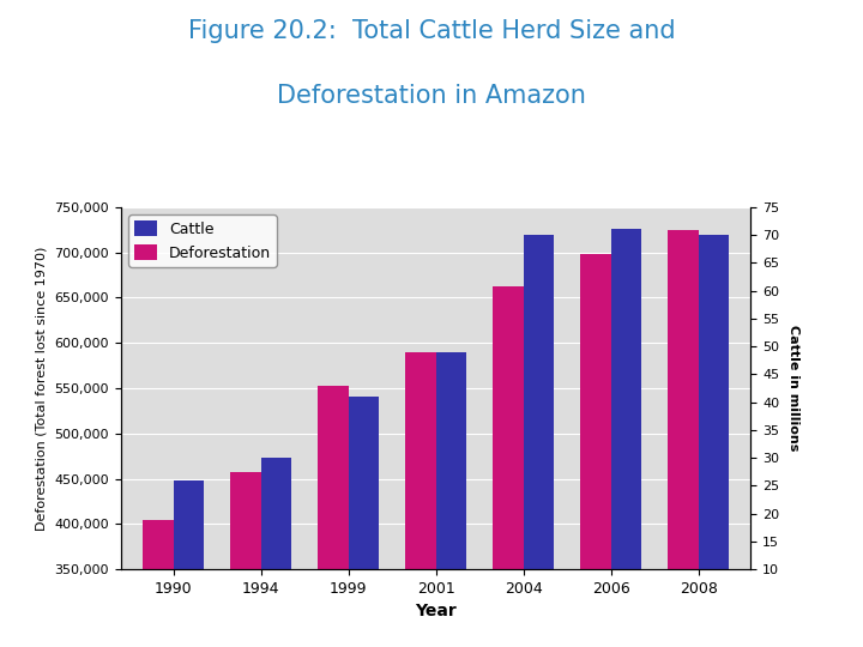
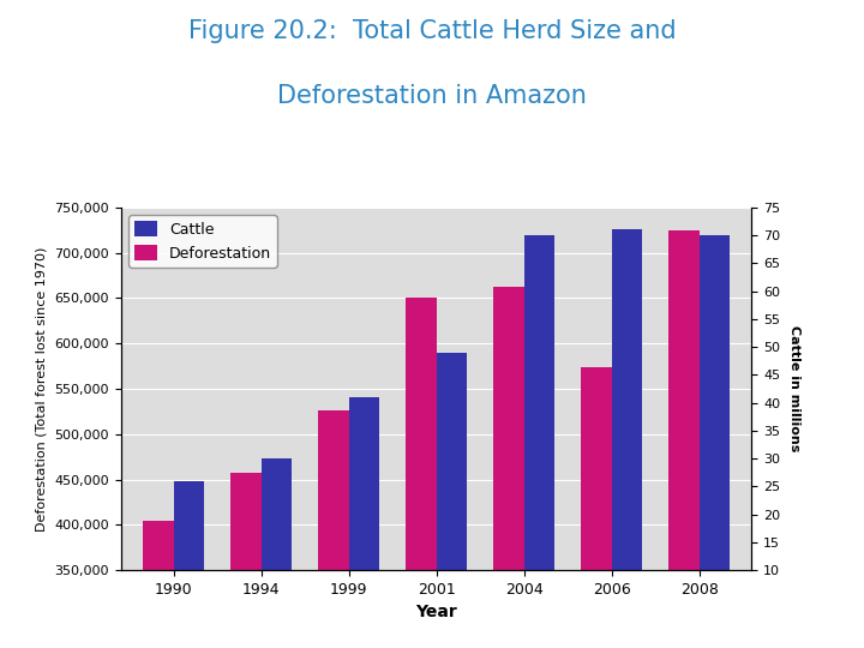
Deforestation/1999: 553,000 -> 526,000
Deforestation/2001: 590,000 -> 650,000
Deforestation/2006: 698,000 -> 574,000
